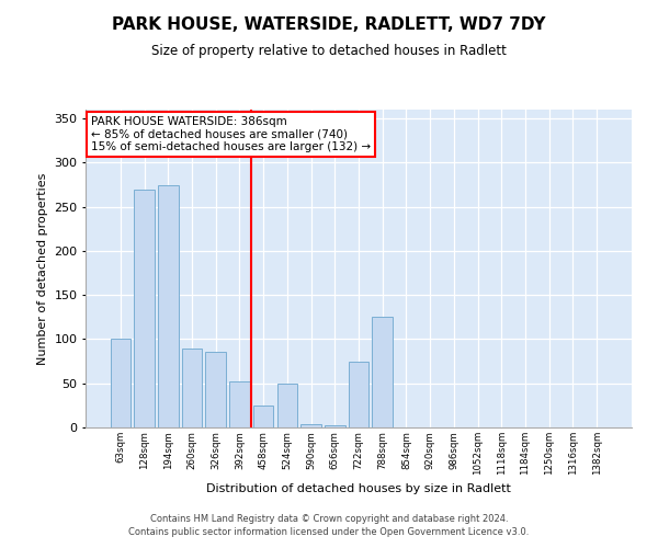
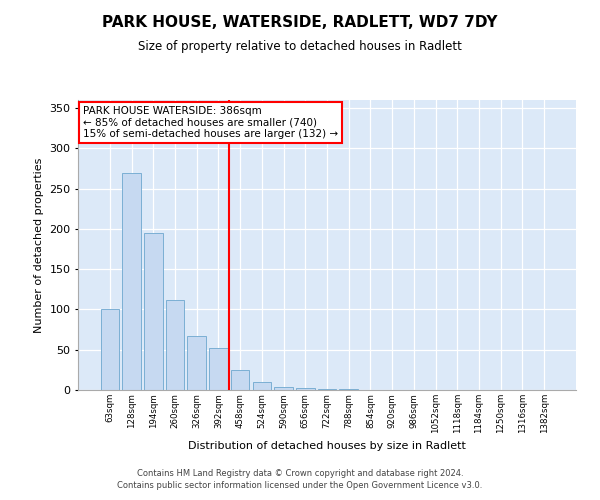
194sqm: 274 -> 195
260sqm: 90 -> 112
326sqm: 86 -> 67
524sqm: 50 -> 10
722sqm: 74 -> 1
788sqm: 126 -> 1
